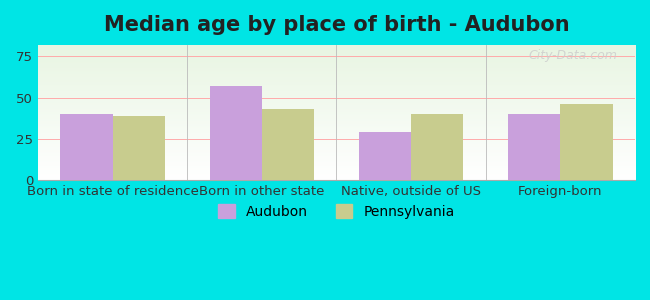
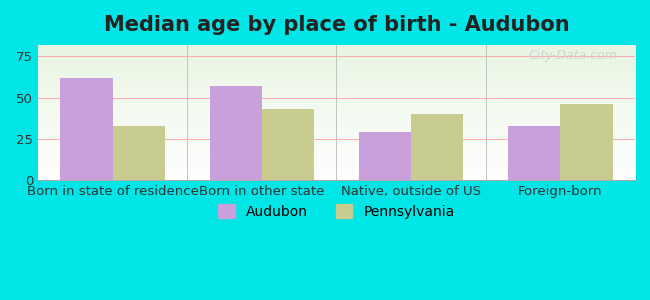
Audubon/Born in state of residence: 40 -> 62
Pennsylvania/Born in state of residence: 39 -> 33
Audubon/Foreign-born: 40 -> 33
